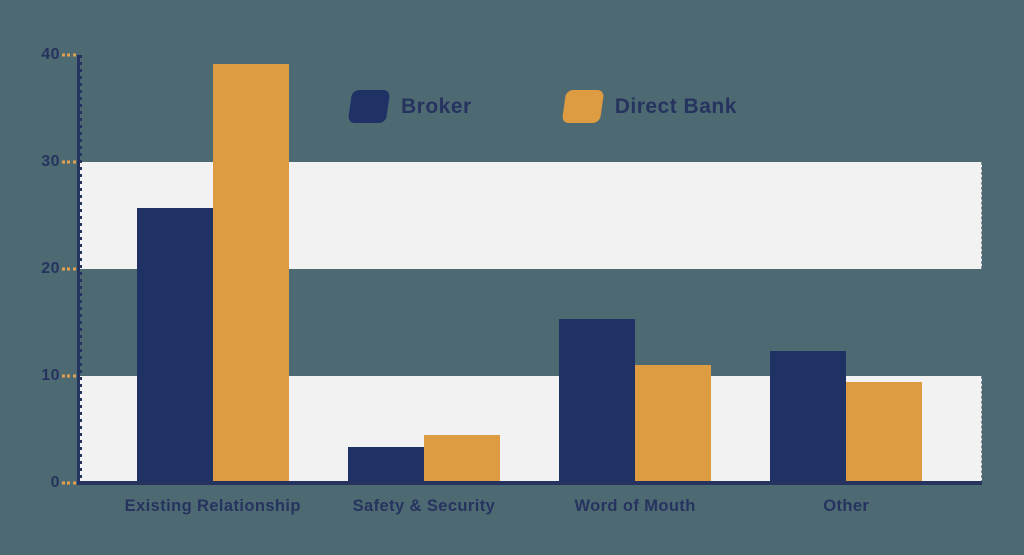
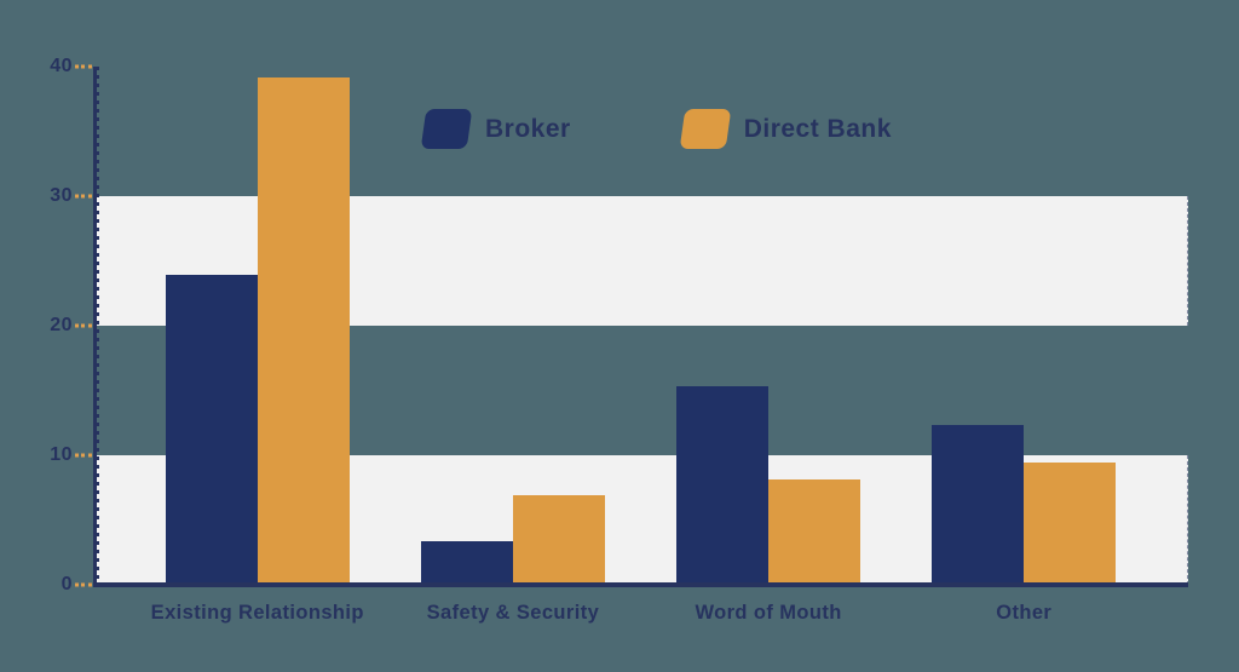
Broker/Existing Relationship: 25.7 -> 23.9
Direct Bank/Safety & Security: 4.5 -> 6.9
Direct Bank/Word of Mouth: 11.0 -> 8.1
